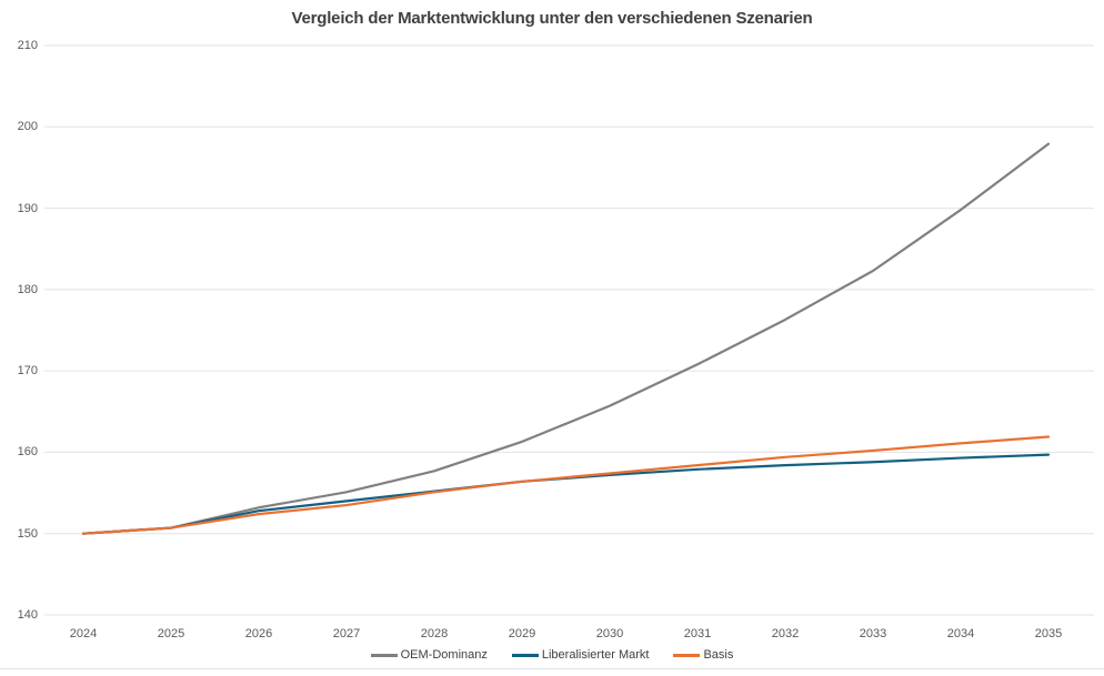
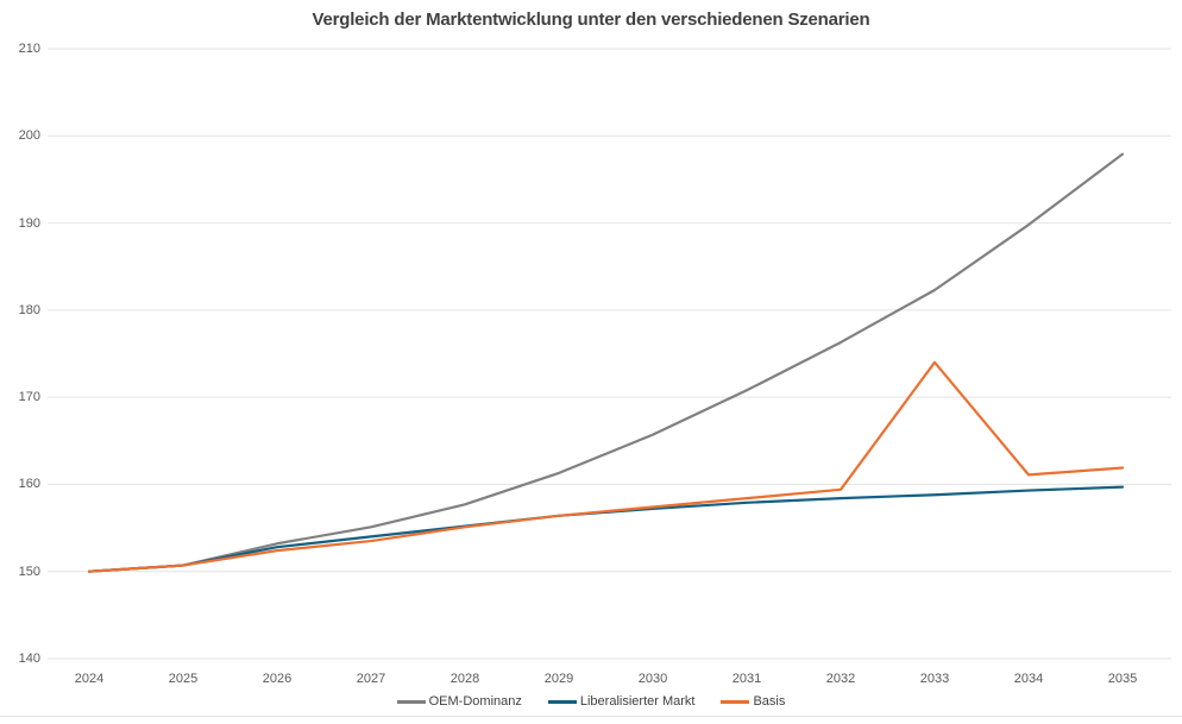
Basis/2033: 160 -> 174
